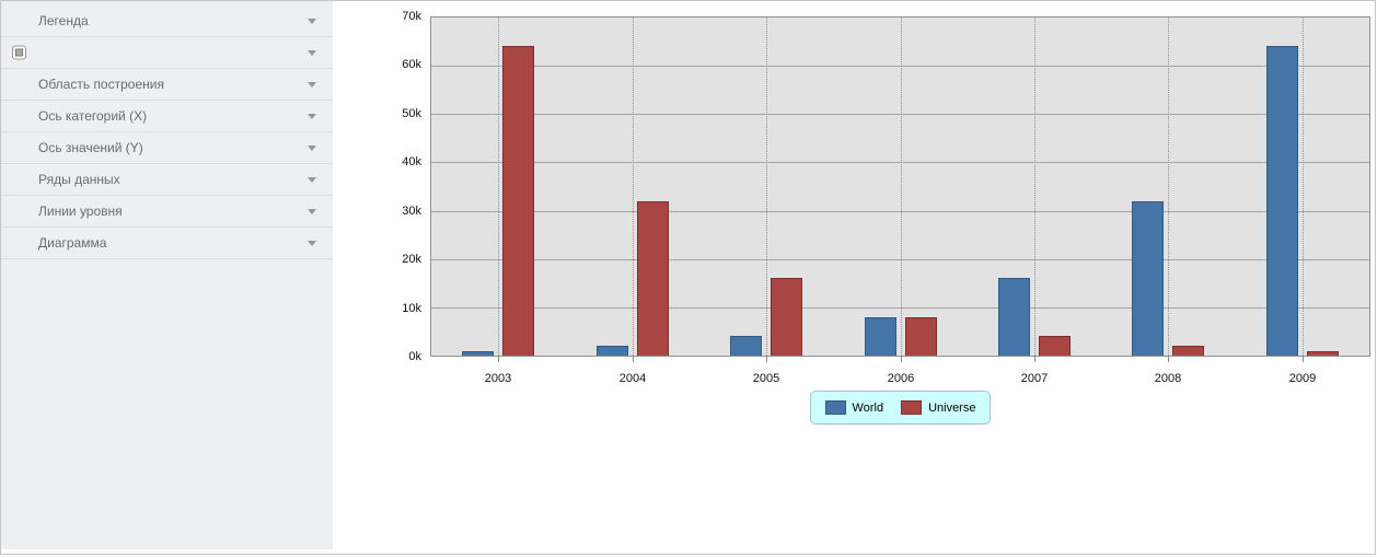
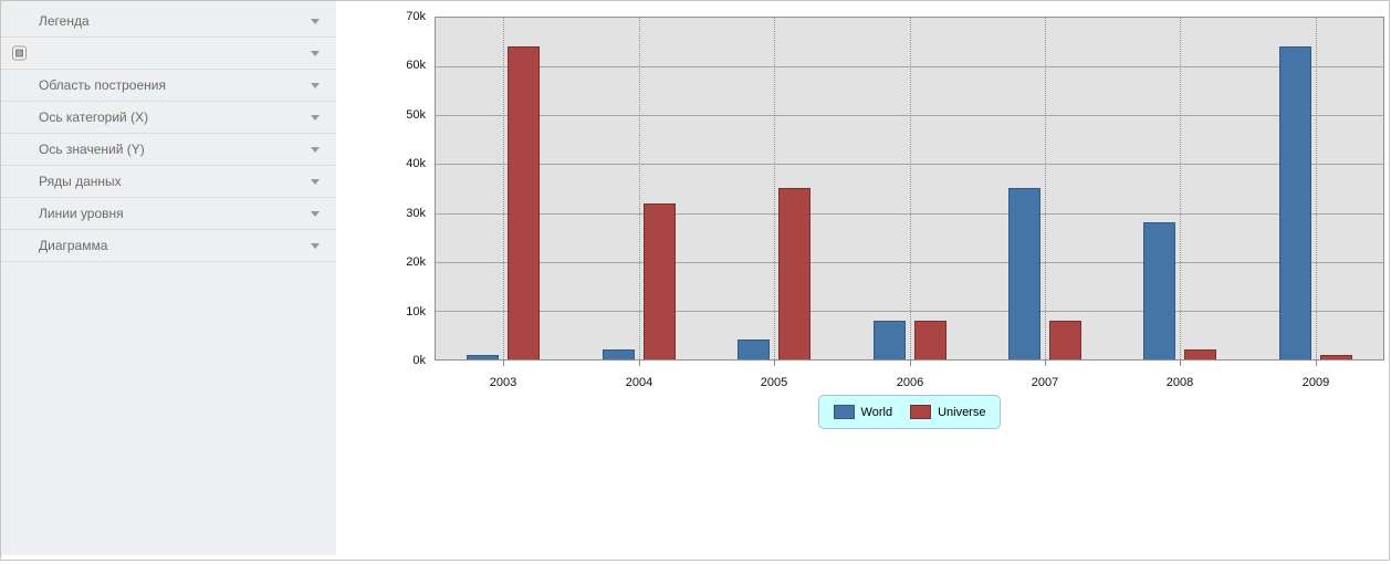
Universe/2005: 16k -> 35k
World/2007: 16k -> 35k
Universe/2007: 4k -> 8k
World/2008: 32k -> 28k
